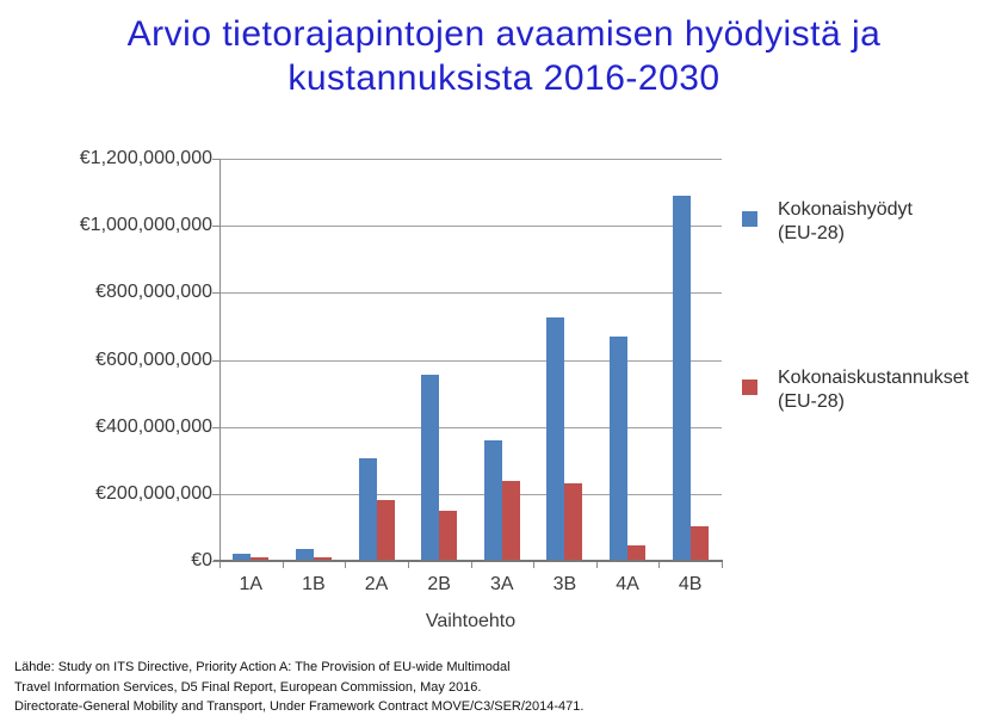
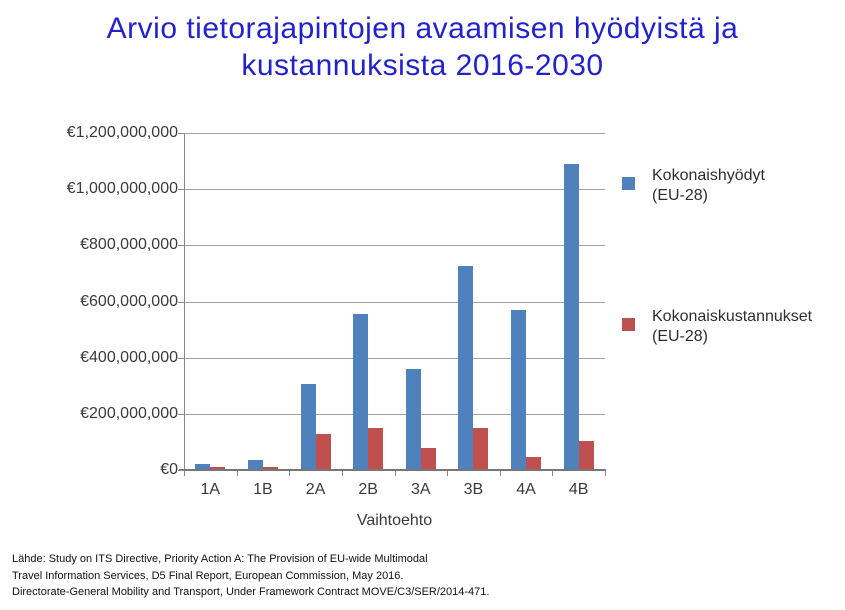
Kokonaiskustannukset (EU-28)/2A: €180000000 -> €130000000
Kokonaiskustannukset (EU-28)/3A: €240000000 -> €80000000
Kokonaiskustannukset (EU-28)/3B: €230000000 -> €150000000
Kokonaishyödyt (EU-28)/4A: €670000000 -> €570000000
